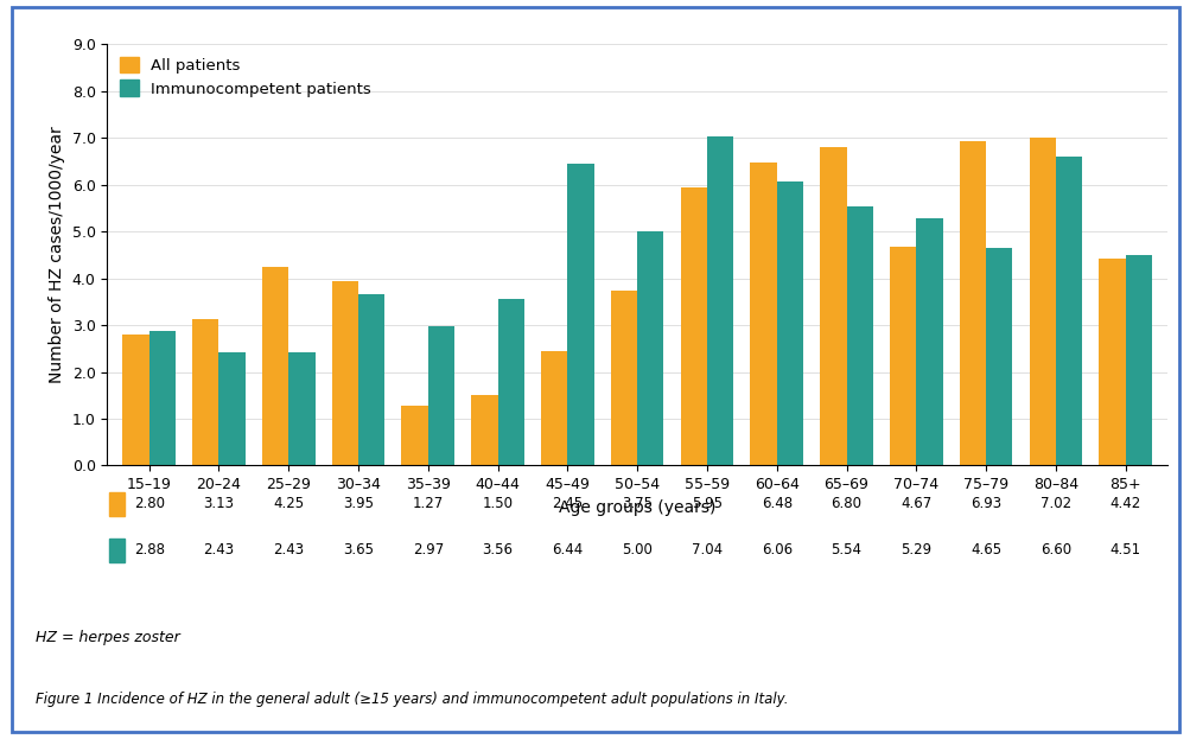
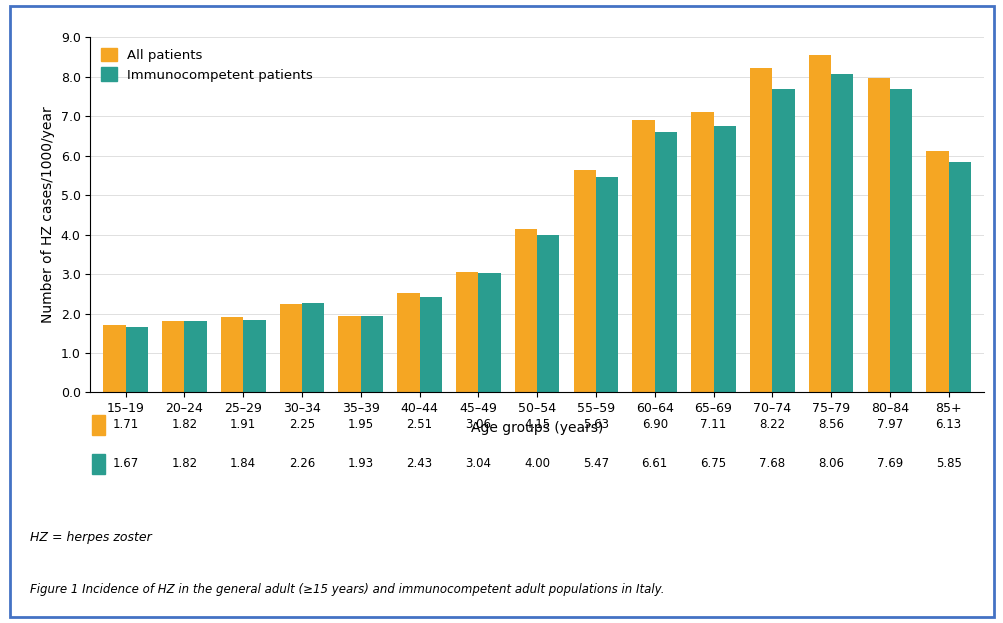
All patients/15–19: 2.80 -> 1.71
Immunocompetent patients/15–19: 2.88 -> 1.67
All patients/20–24: 3.13 -> 1.82
Immunocompetent patients/20–24: 2.43 -> 1.82
All patients/25–29: 4.25 -> 1.91
Immunocompetent patients/25–29: 2.43 -> 1.84
All patients/30–34: 3.95 -> 2.25
Immunocompetent patients/30–34: 3.65 -> 2.26
All patients/35–39: 1.27 -> 1.95
Immunocompetent patients/35–39: 2.97 -> 1.93
All patients/40–44: 1.50 -> 2.51
Immunocompetent patients/40–44: 3.56 -> 2.43
All patients/45–49: 2.45 -> 3.06
Immunocompetent patients/45–49: 6.44 -> 3.04
All patients/50–54: 3.75 -> 4.15
Immunocompetent patients/50–54: 5.00 -> 4.00
All patients/55–59: 5.95 -> 5.63
Immunocompetent patients/55–59: 7.04 -> 5.47
All patients/60–64: 6.48 -> 6.90
Immunocompetent patients/60–64: 6.06 -> 6.61
All patients/65–69: 6.80 -> 7.11
Immunocompetent patients/65–69: 5.54 -> 6.75
All patients/70–74: 4.67 -> 8.22
Immunocompetent patients/70–74: 5.29 -> 7.68
All patients/75–79: 6.93 -> 8.56
Immunocompetent patients/75–79: 4.65 -> 8.06
All patients/80–84: 7.02 -> 7.97
Immunocompetent patients/80–84: 6.60 -> 7.69
All patients/85+: 4.42 -> 6.13
Immunocompetent patients/85+: 4.51 -> 5.85
